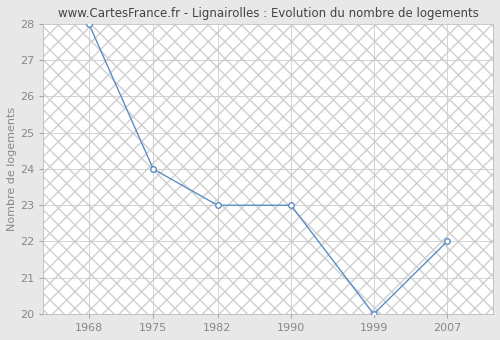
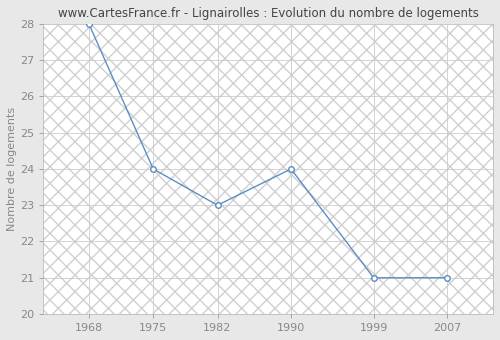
1990: 23 -> 24
1999: 20 -> 21
2007: 22 -> 21
